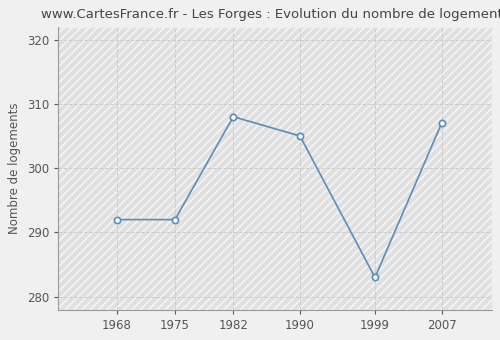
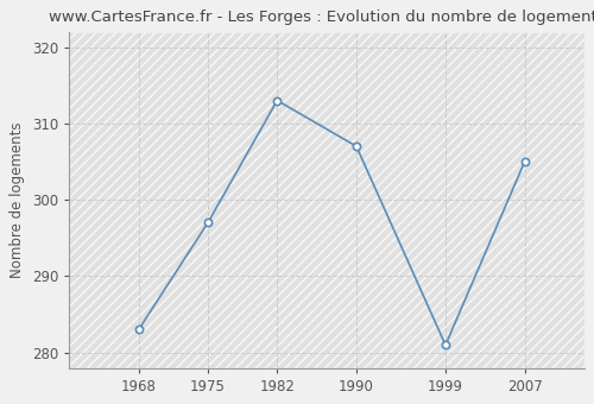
1968: 292 -> 283
1975: 292 -> 297
1982: 308 -> 313
1990: 305 -> 307
1999: 283 -> 281
2007: 307 -> 305
